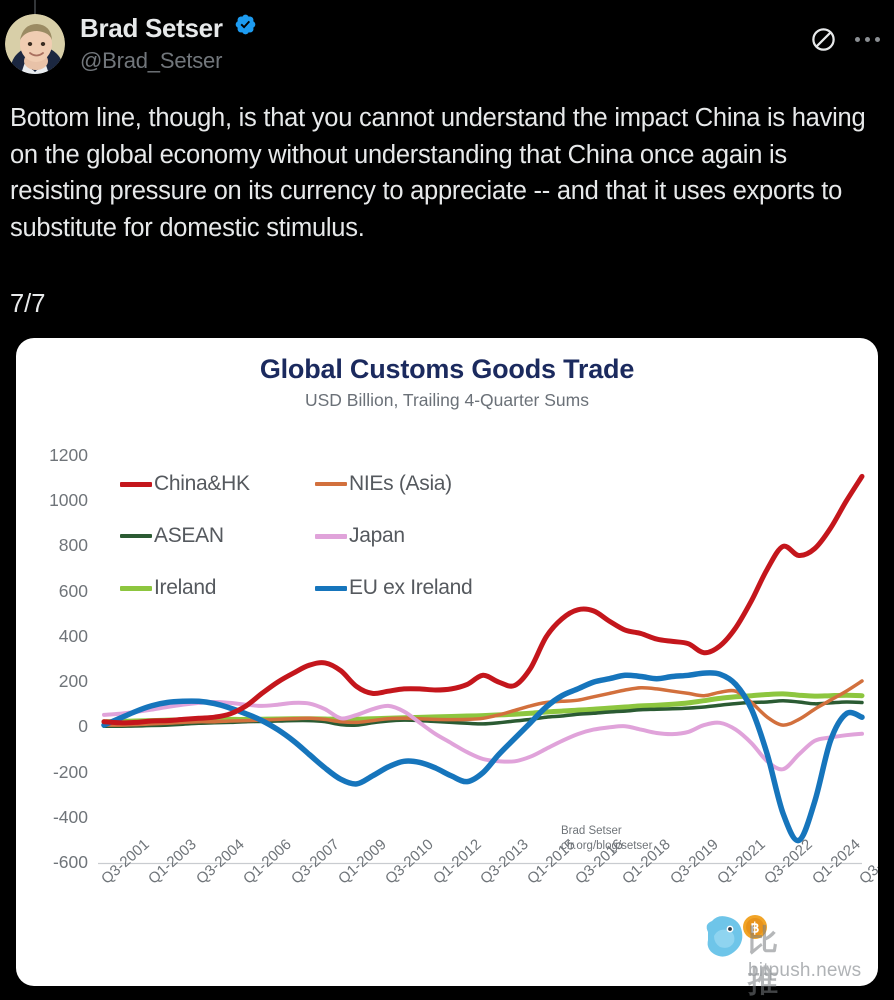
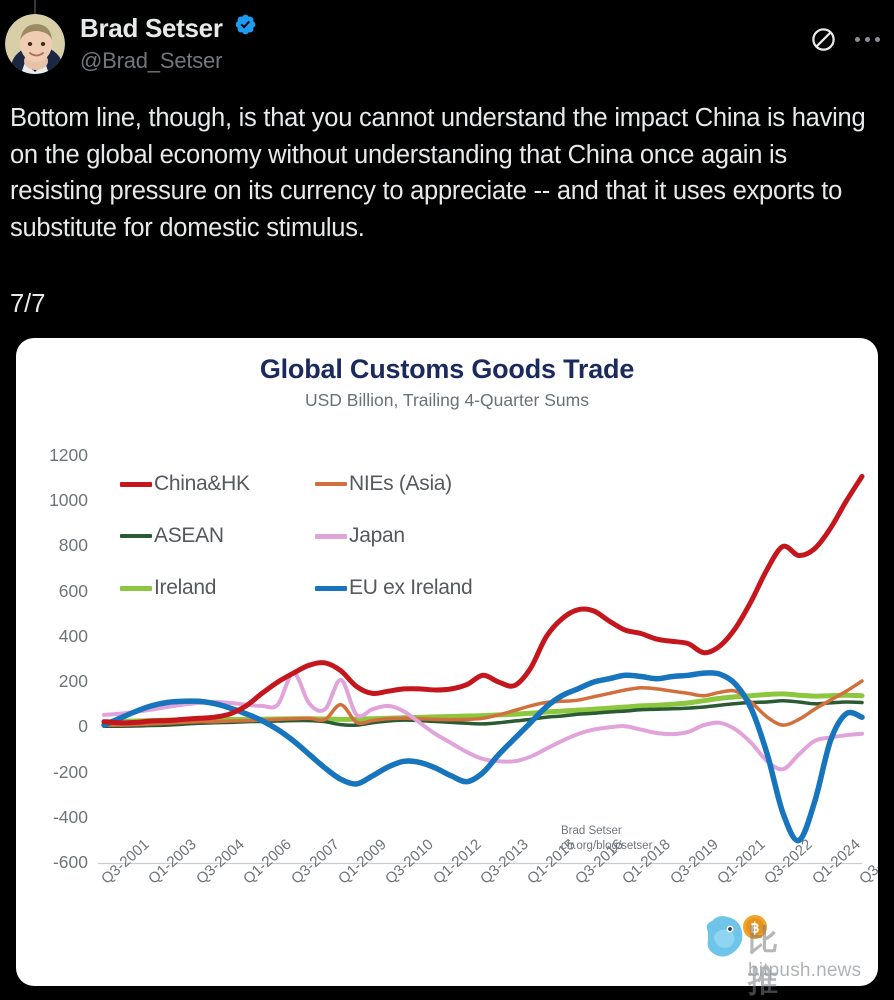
Japan/Q3-2007: 110 -> 240
NIEs (Asia)/Q1-2009: 20 -> 100
Japan/Q1-2009: 40 -> 210
